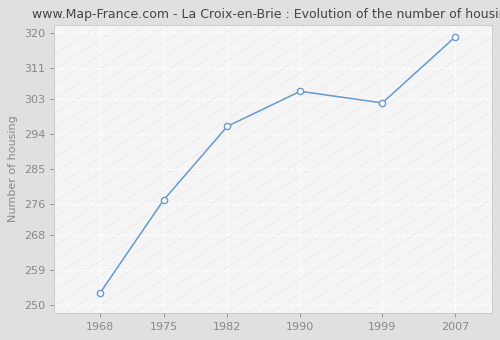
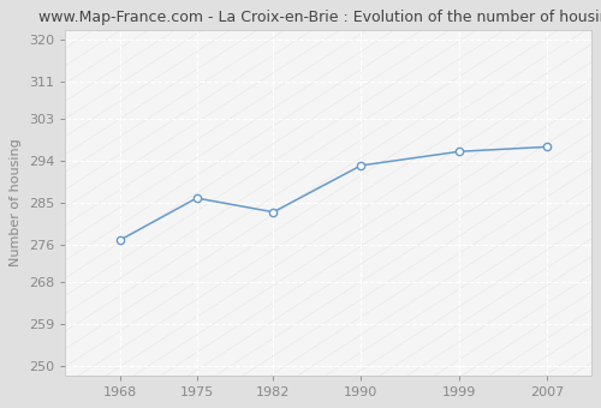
1968: 253 -> 277
1975: 277 -> 286
1982: 296 -> 283
1990: 305 -> 293
1999: 302 -> 296
2007: 319 -> 297
